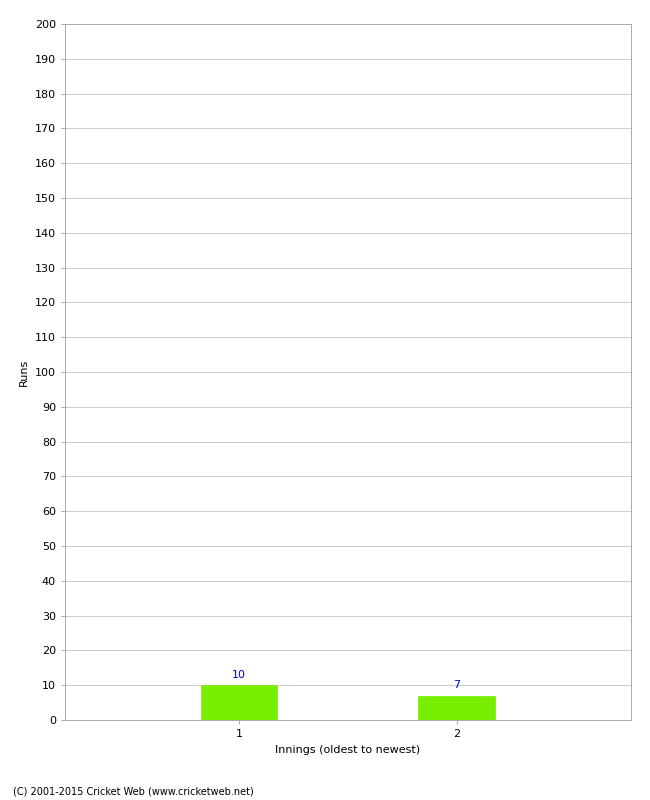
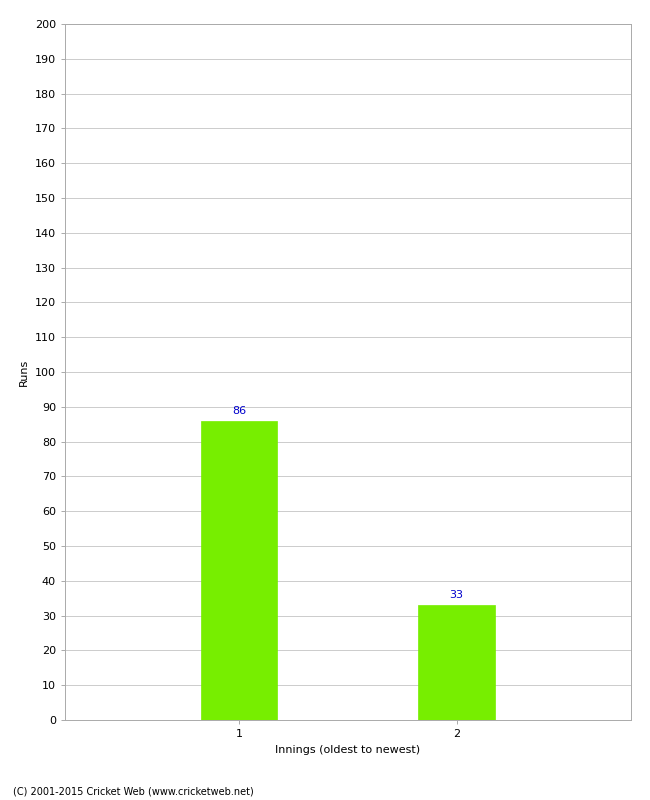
1: 10 -> 86
2: 7 -> 33
